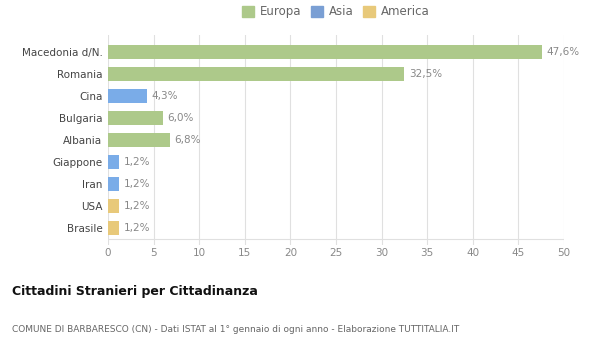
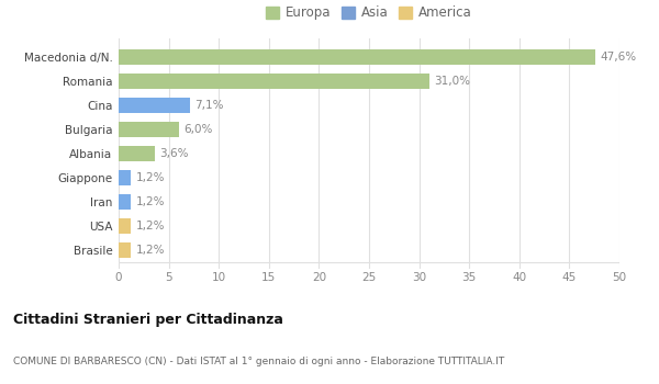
Romania: 32,5% -> 31,0%
Cina: 4,3% -> 7,1%
Albania: 6,8% -> 3,6%
